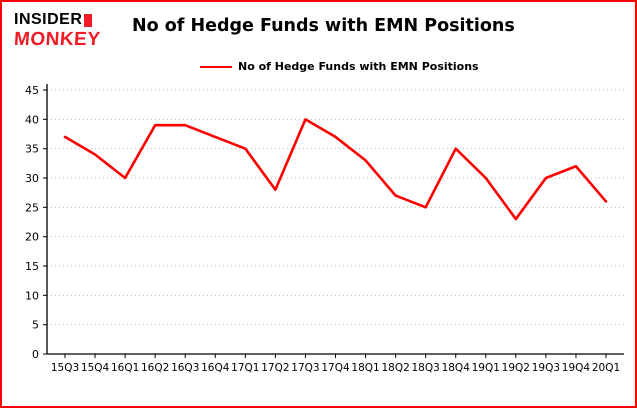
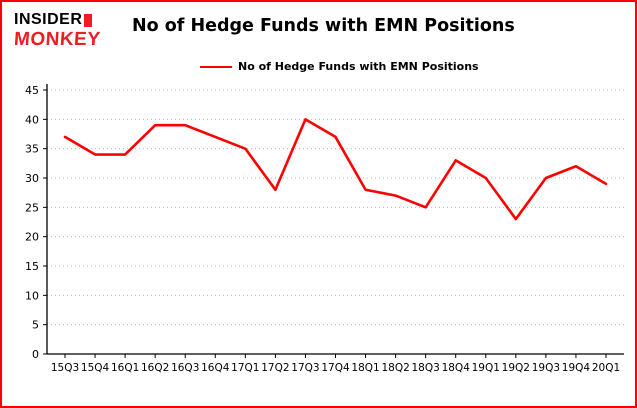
16Q1: 30 -> 34
18Q1: 33 -> 28
18Q4: 35 -> 33
20Q1: 26 -> 29
